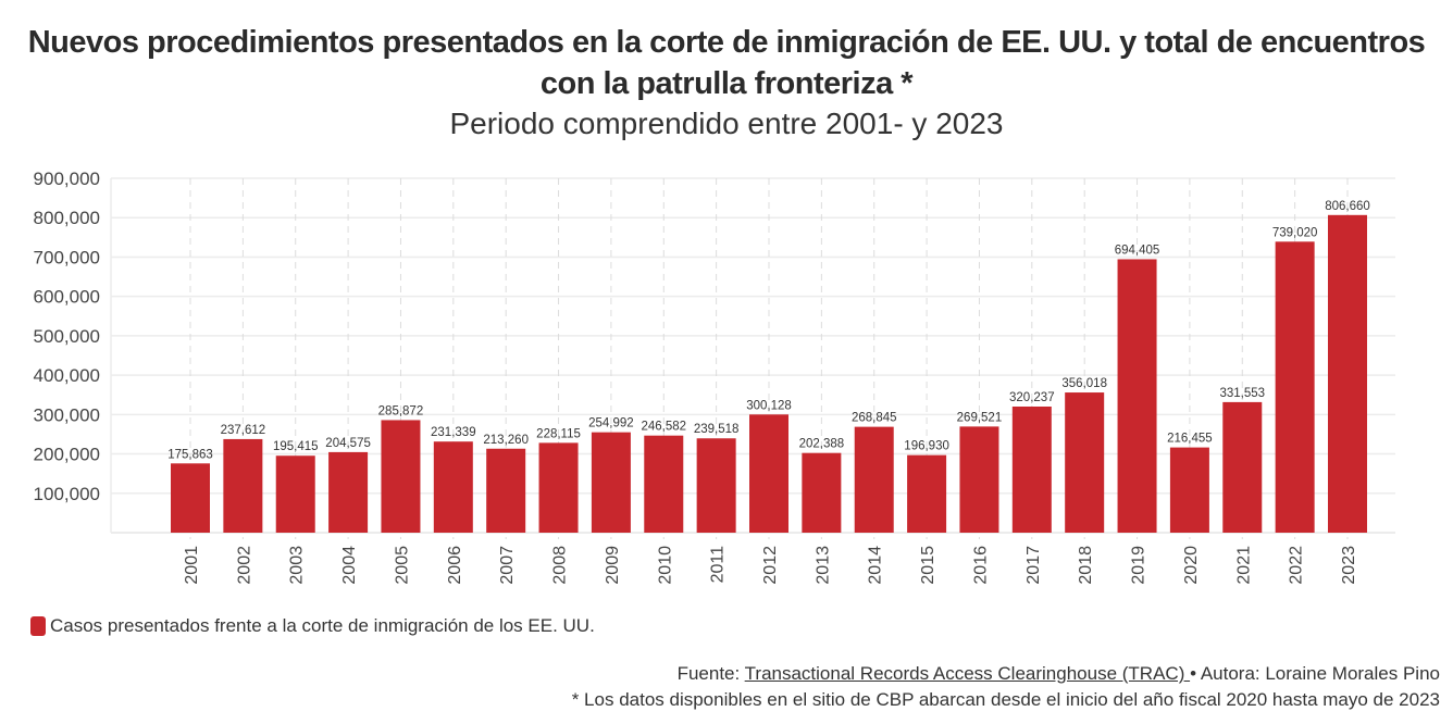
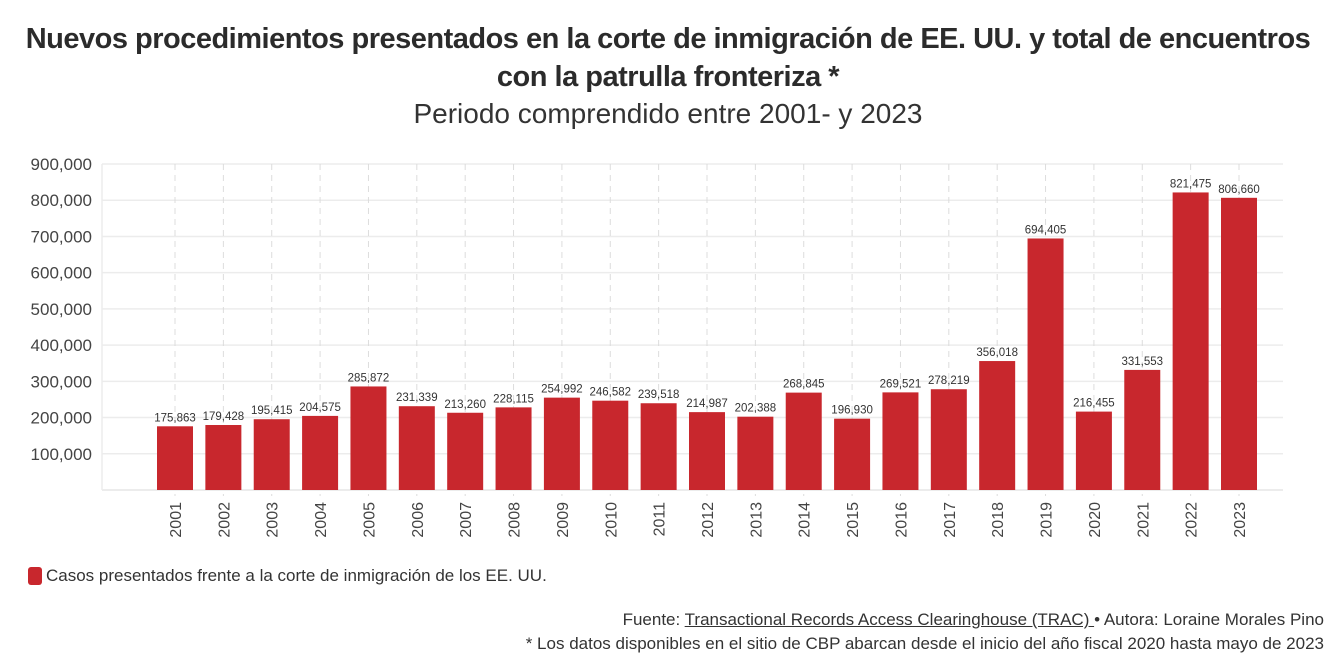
2002: 237,612 -> 179,428
2012: 300,128 -> 214,987
2017: 320,237 -> 278,219
2022: 739,020 -> 821,475
